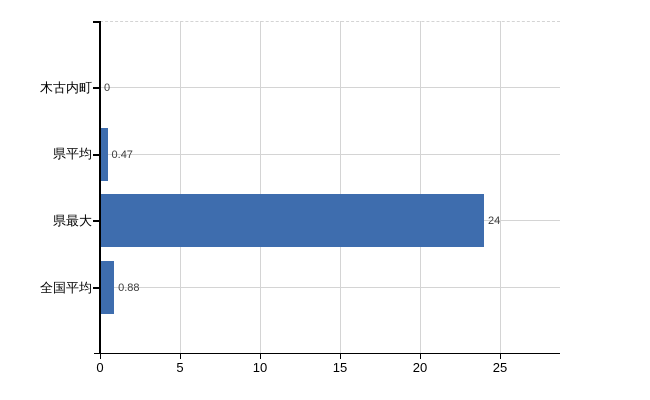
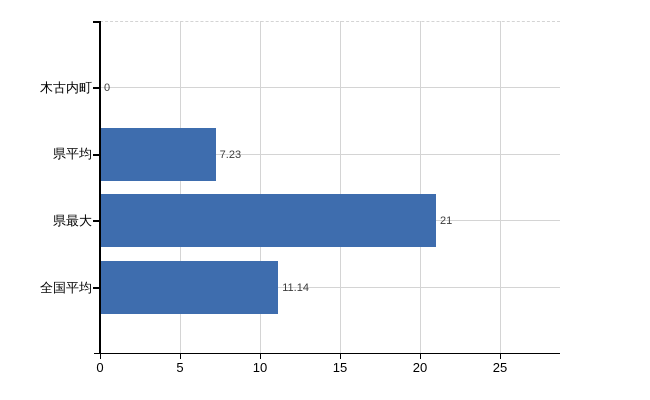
県平均: 0.47 -> 7.23
県最大: 24 -> 21
全国平均: 0.88 -> 11.14
